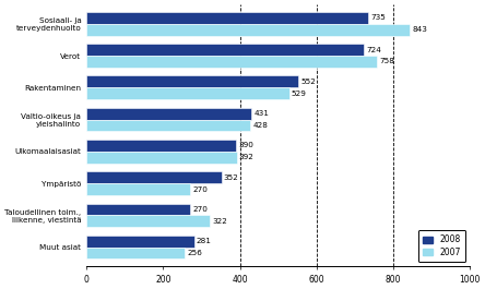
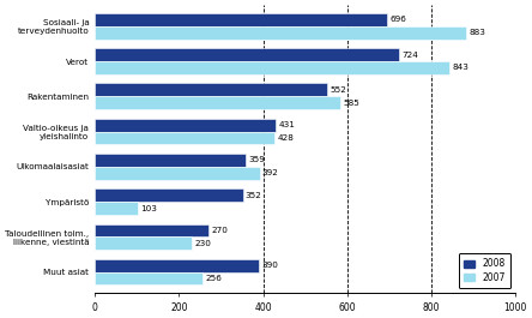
2008/Sosiaali- ja terveydenhuolto: 735 -> 696
2007/Sosiaali- ja terveydenhuolto: 843 -> 883
2007/Verot: 758 -> 843
2007/Rakentaminen: 529 -> 585
2008/Ulkomaalaisasiat: 390 -> 359
2007/Ympäristö: 270 -> 103
2007/Taloudellinen toim., liikenne, viestintä: 322 -> 230
2008/Muut asiat: 281 -> 390
